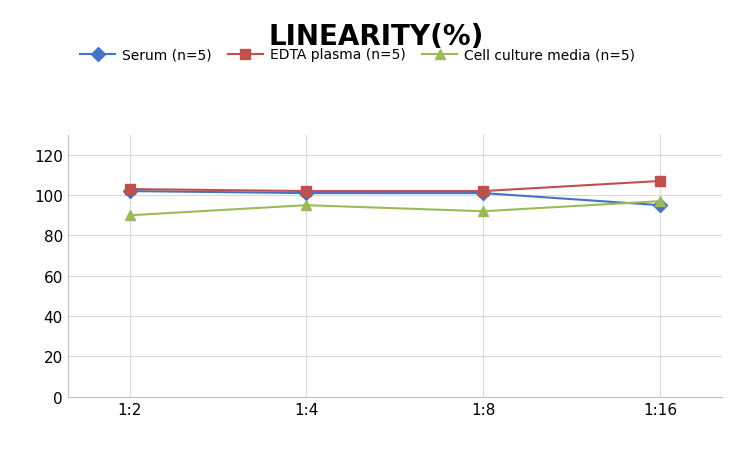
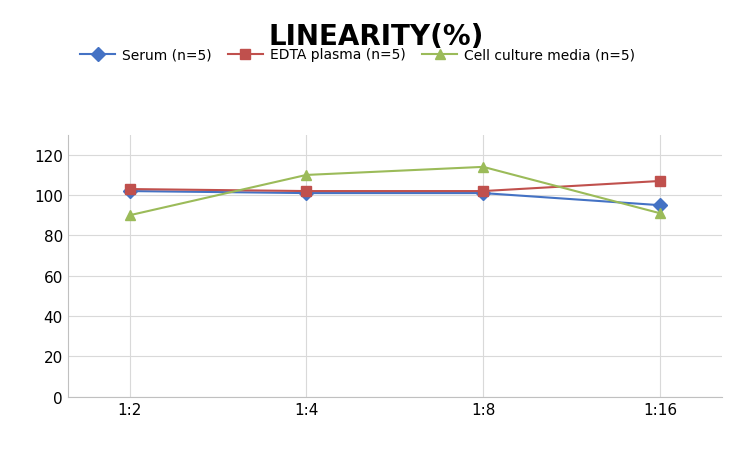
Cell culture media (n=5)/1:4: 95 -> 110
Cell culture media (n=5)/1:8: 92 -> 114
Cell culture media (n=5)/1:16: 97 -> 91
